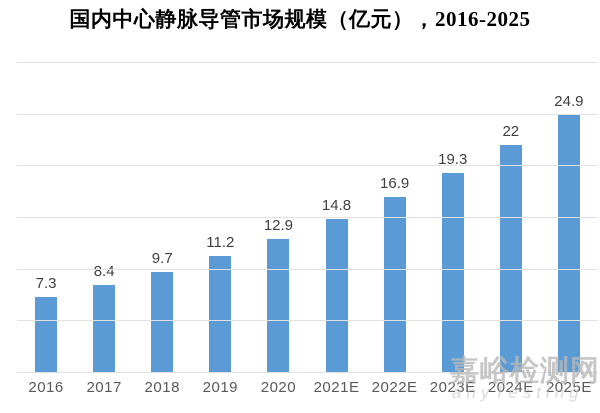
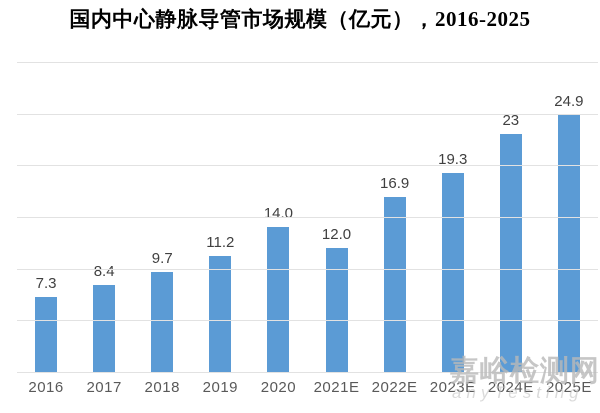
2020: 12.9 -> 14.0
2021E: 14.8 -> 12.0
2024E: 22 -> 23
